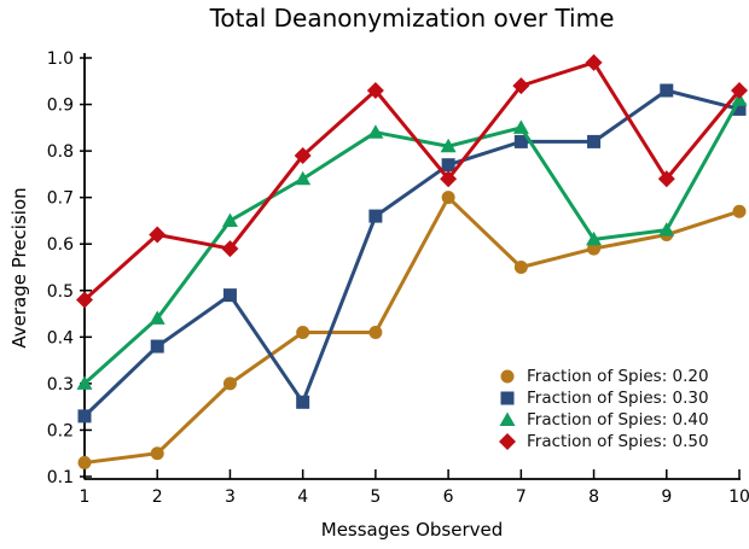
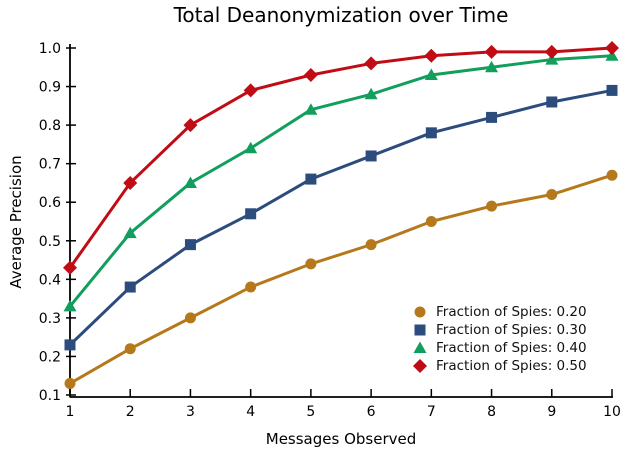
Fraction of Spies: 0.40/1: 0.30 -> 0.33
Fraction of Spies: 0.50/1: 0.48 -> 0.43
Fraction of Spies: 0.20/2: 0.15 -> 0.22
Fraction of Spies: 0.40/2: 0.44 -> 0.52
Fraction of Spies: 0.50/2: 0.62 -> 0.65
Fraction of Spies: 0.50/3: 0.59 -> 0.80
Fraction of Spies: 0.20/4: 0.41 -> 0.38
Fraction of Spies: 0.30/4: 0.26 -> 0.57
Fraction of Spies: 0.50/4: 0.79 -> 0.89
Fraction of Spies: 0.20/5: 0.41 -> 0.44
Fraction of Spies: 0.20/6: 0.70 -> 0.49
Fraction of Spies: 0.30/6: 0.77 -> 0.72
Fraction of Spies: 0.40/6: 0.81 -> 0.88
Fraction of Spies: 0.50/6: 0.74 -> 0.96
Fraction of Spies: 0.30/7: 0.82 -> 0.78
Fraction of Spies: 0.40/7: 0.85 -> 0.93
Fraction of Spies: 0.50/7: 0.94 -> 0.98
Fraction of Spies: 0.40/8: 0.61 -> 0.95
Fraction of Spies: 0.30/9: 0.93 -> 0.86
Fraction of Spies: 0.40/9: 0.63 -> 0.97
Fraction of Spies: 0.50/9: 0.74 -> 0.99
Fraction of Spies: 0.40/10: 0.91 -> 0.98
Fraction of Spies: 0.50/10: 0.93 -> 1.00
